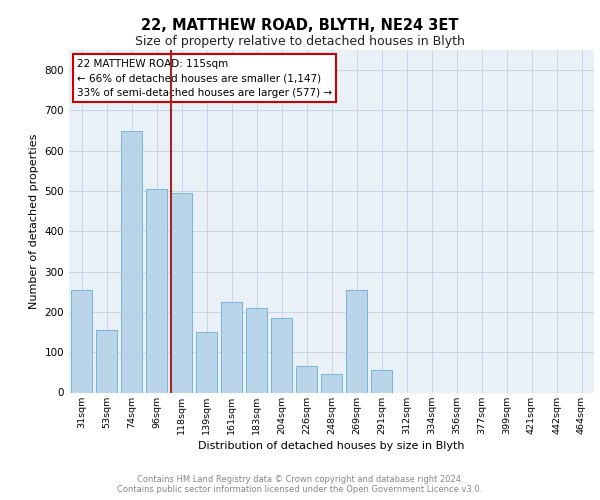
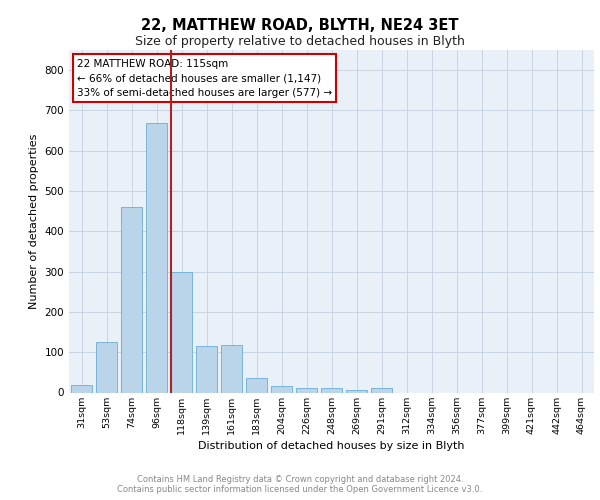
31sqm: 255 -> 18
53sqm: 155 -> 125
74sqm: 650 -> 460
96sqm: 505 -> 670
118sqm: 495 -> 300
139sqm: 150 -> 115
161sqm: 225 -> 117
183sqm: 210 -> 35
204sqm: 185 -> 15
226sqm: 65 -> 10
248sqm: 45 -> 10
269sqm: 255 -> 5
291sqm: 55 -> 10
